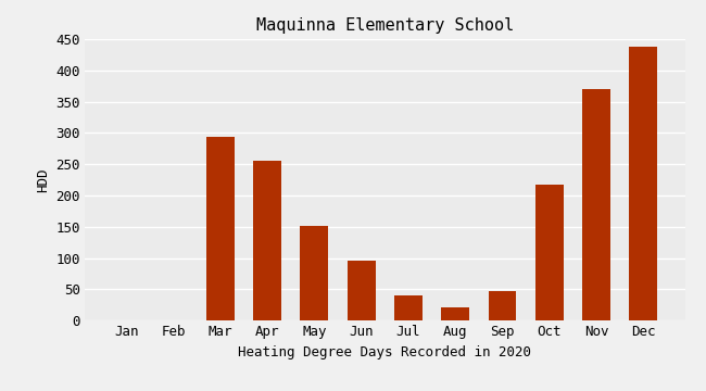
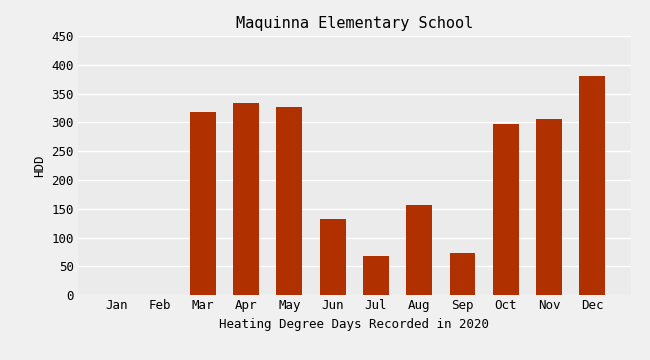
Mar: 293 -> 318
Apr: 255 -> 334
May: 151 -> 326
Jun: 95 -> 132
Jul: 40 -> 68
Aug: 22 -> 156
Sep: 48 -> 74
Oct: 218 -> 298
Nov: 370 -> 306
Dec: 437 -> 380
